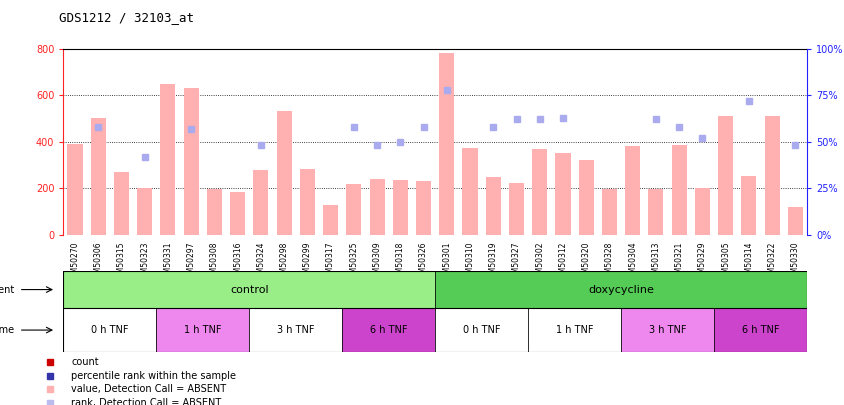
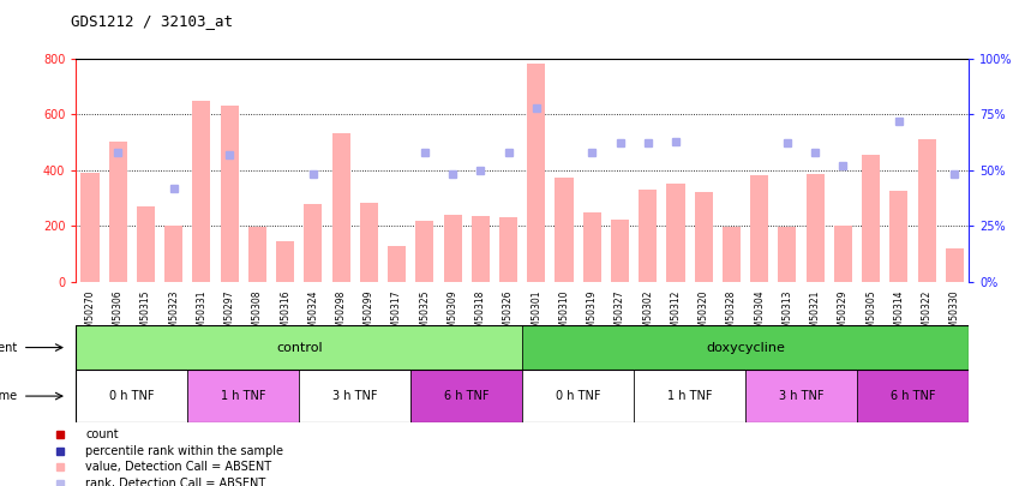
GSM50316: 185 -> 145
GSM50302: 370 -> 330
GSM50305: 510 -> 455
GSM50314: 255 -> 325
